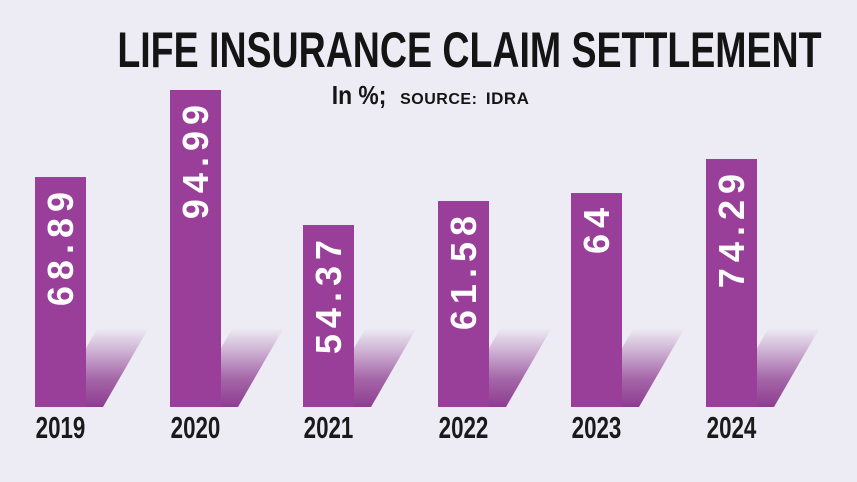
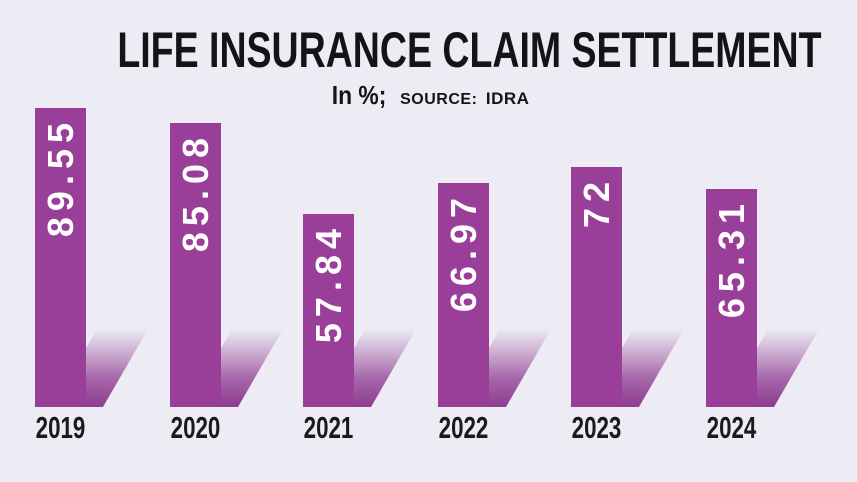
2019: 68.89 -> 89.55
2020: 94.99 -> 85.08
2021: 54.37 -> 57.84
2022: 61.58 -> 66.97
2023: 64 -> 72
2024: 74.29 -> 65.31
